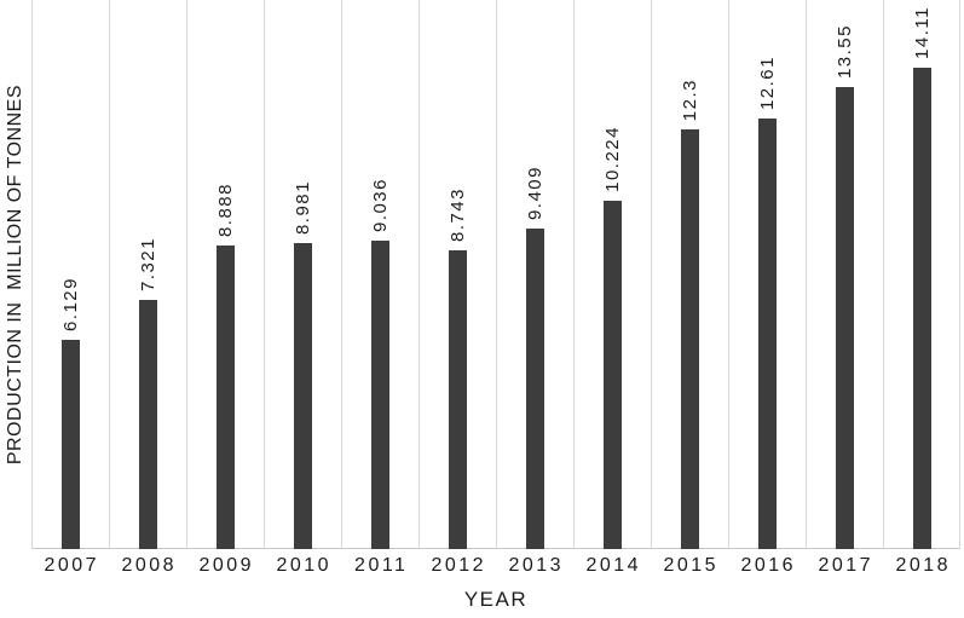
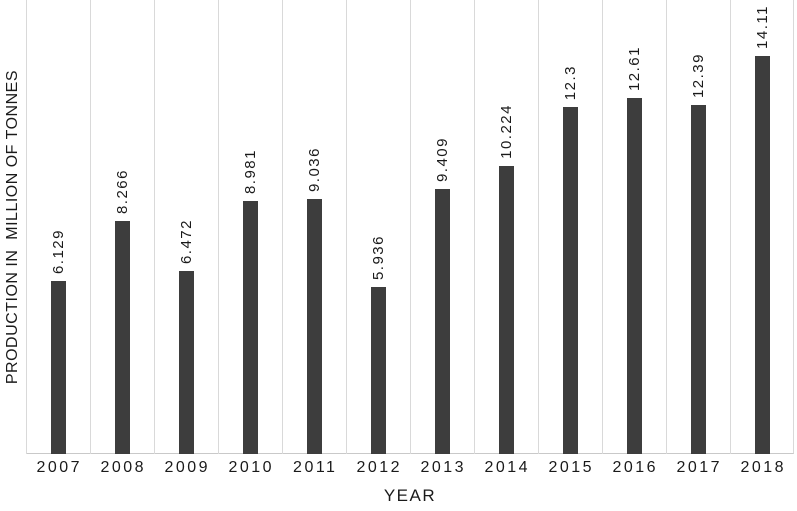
2008: 7.321 -> 8.266
2009: 8.888 -> 6.472
2012: 8.743 -> 5.936
2017: 13.55 -> 12.39
